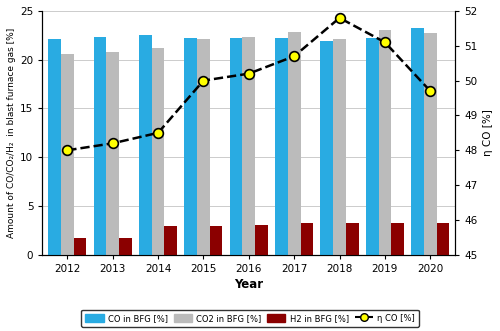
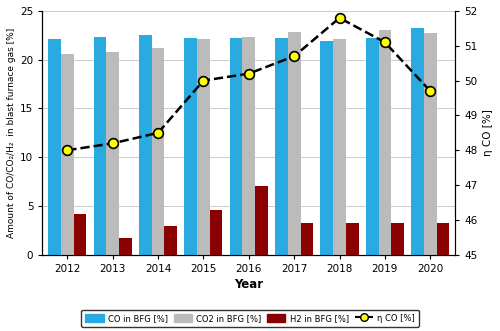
H2 in BFG [%]/2012: 1.7 -> 4.2
H2 in BFG [%]/2015: 2.9 -> 4.6
H2 in BFG [%]/2016: 3.1 -> 7.0
